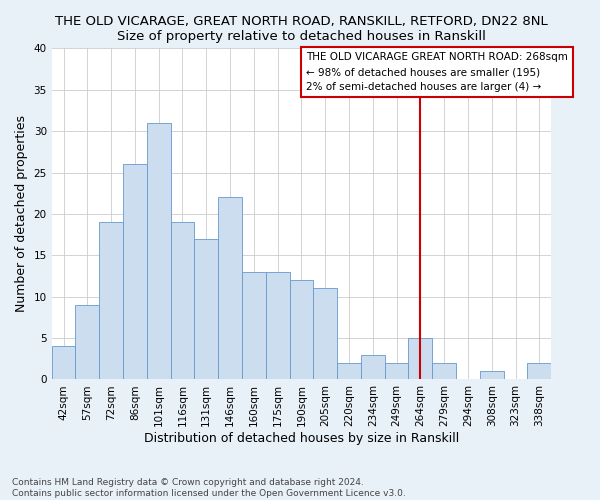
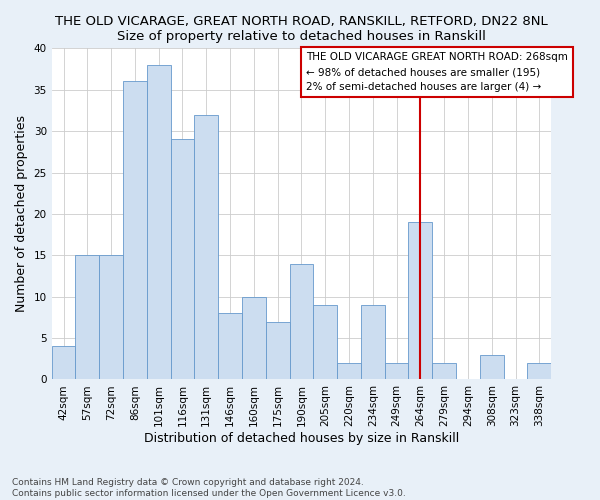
57sqm: 9 -> 15
72sqm: 19 -> 15
86sqm: 26 -> 36
101sqm: 31 -> 38
116sqm: 19 -> 29
131sqm: 17 -> 32
146sqm: 22 -> 8
160sqm: 13 -> 10
175sqm: 13 -> 7
190sqm: 12 -> 14
205sqm: 11 -> 9
234sqm: 3 -> 9
264sqm: 5 -> 19
308sqm: 1 -> 3
